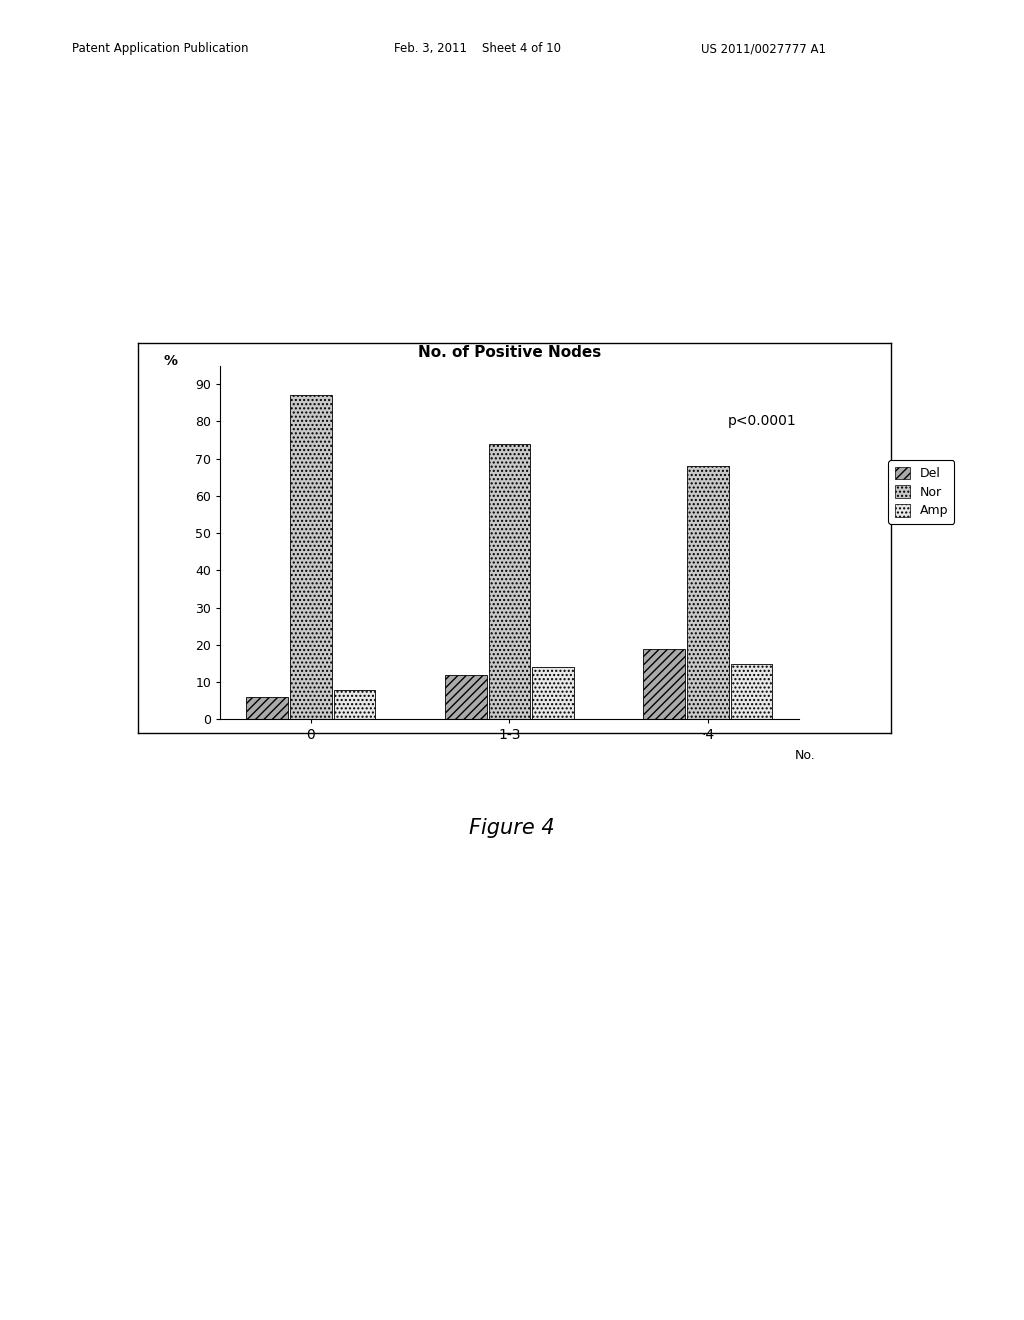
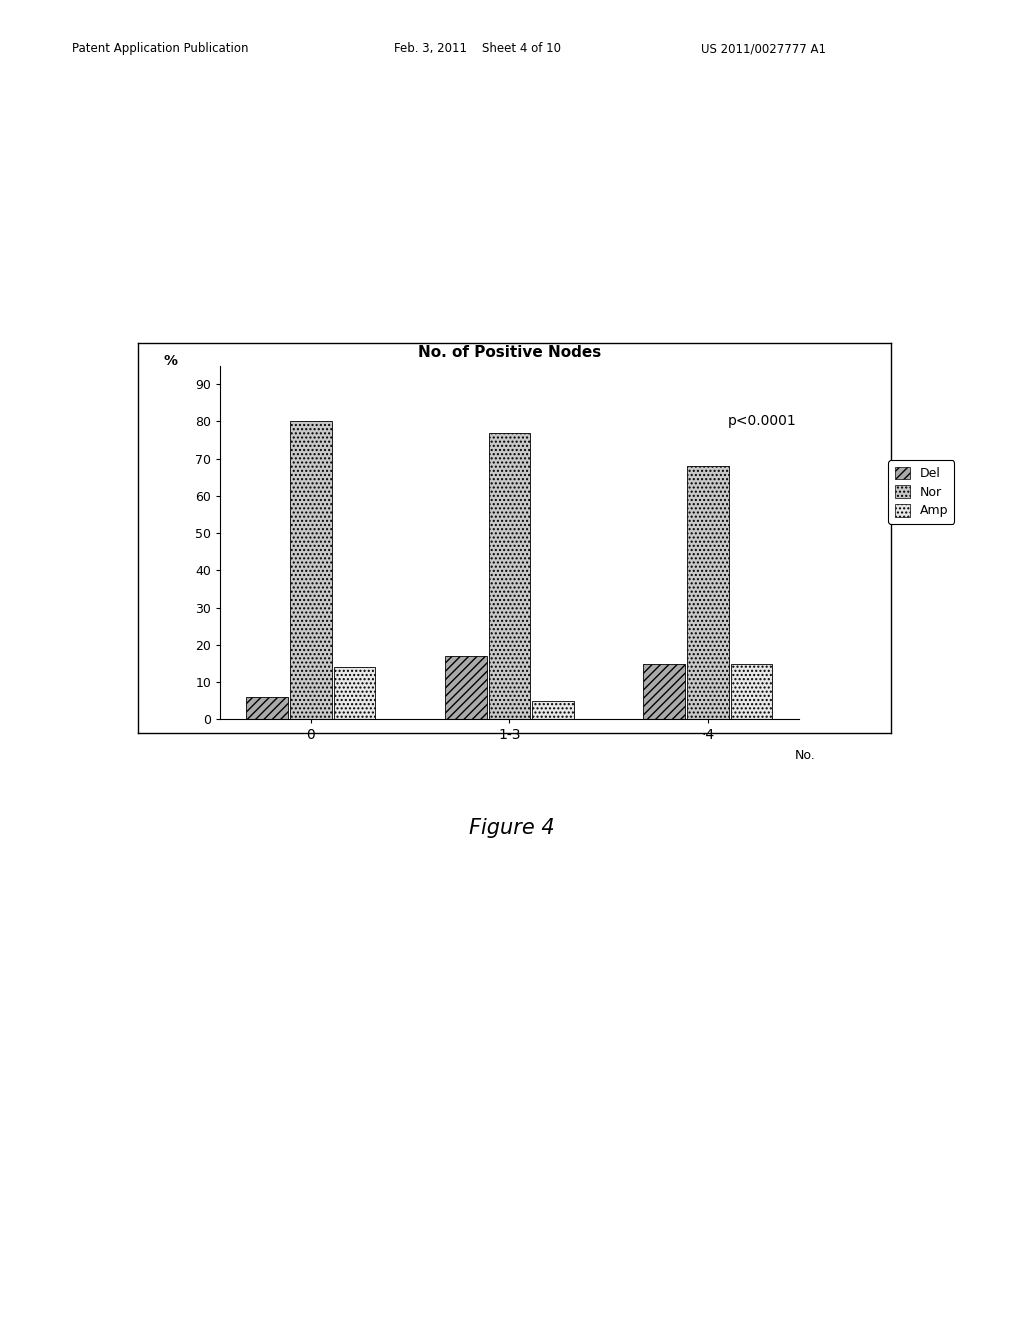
Nor/0: 87 -> 80
Amp/0: 8 -> 14
Del/1-3: 12 -> 17
Nor/1-3: 74 -> 77
Amp/1-3: 14 -> 5
Del/·4: 19 -> 15
